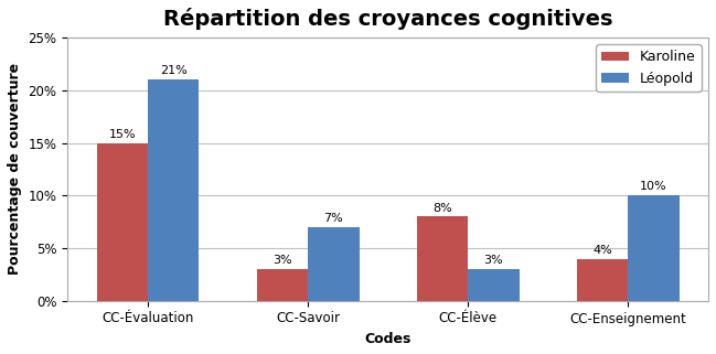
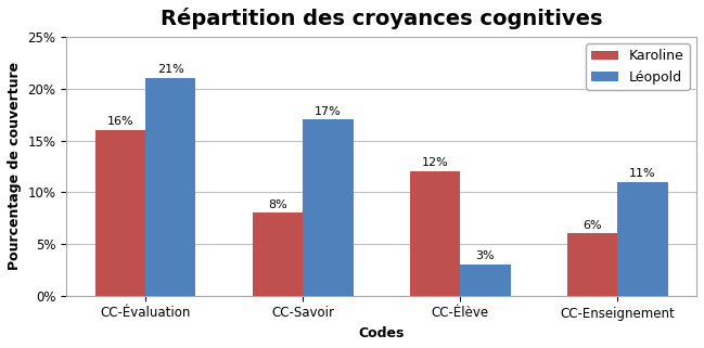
Karoline/CC-Évaluation: 15% -> 16%
Karoline/CC-Savoir: 3% -> 8%
Léopold/CC-Savoir: 7% -> 17%
Karoline/CC-Élève: 8% -> 12%
Karoline/CC-Enseignement: 4% -> 6%
Léopold/CC-Enseignement: 10% -> 11%
